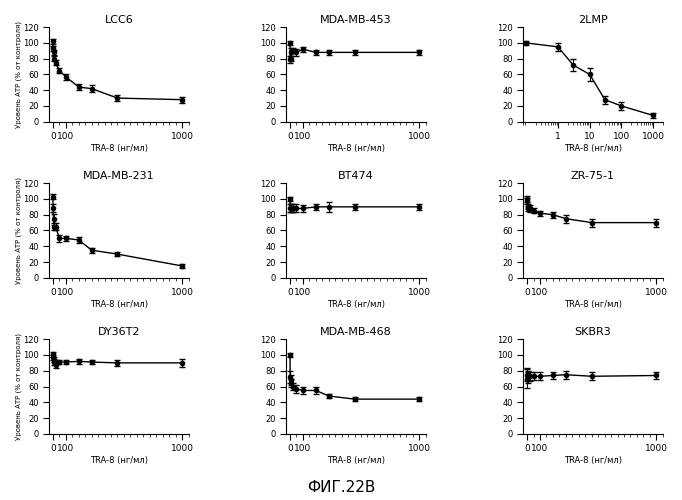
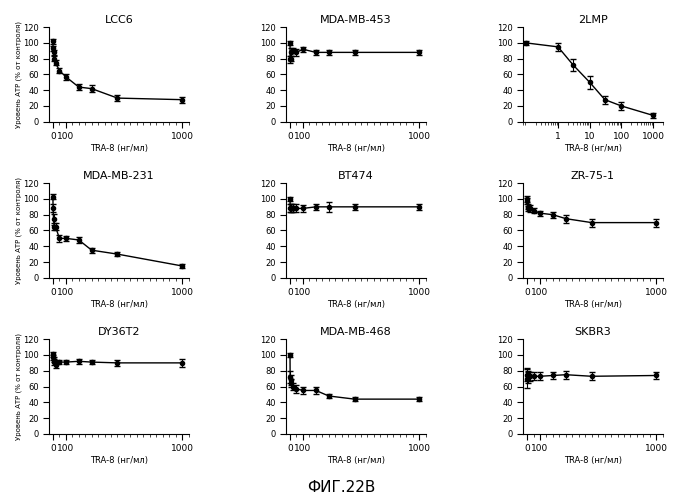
2LMP/10: 60 -> 50
